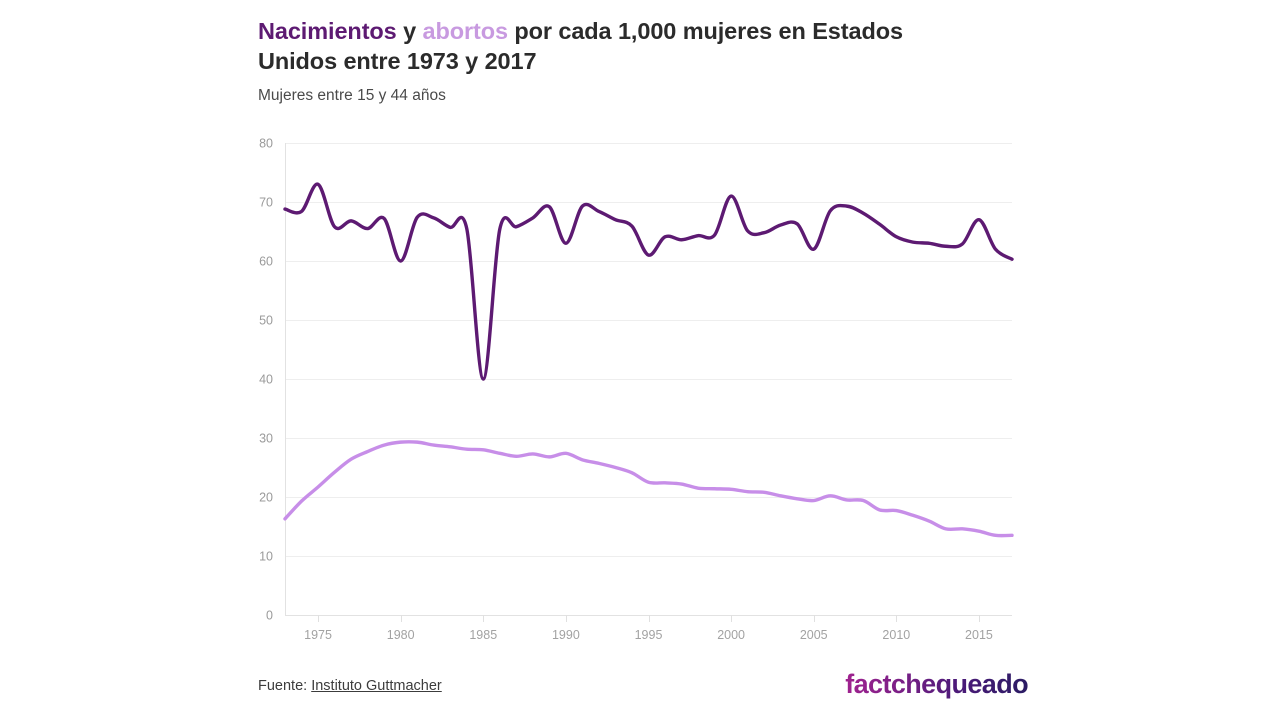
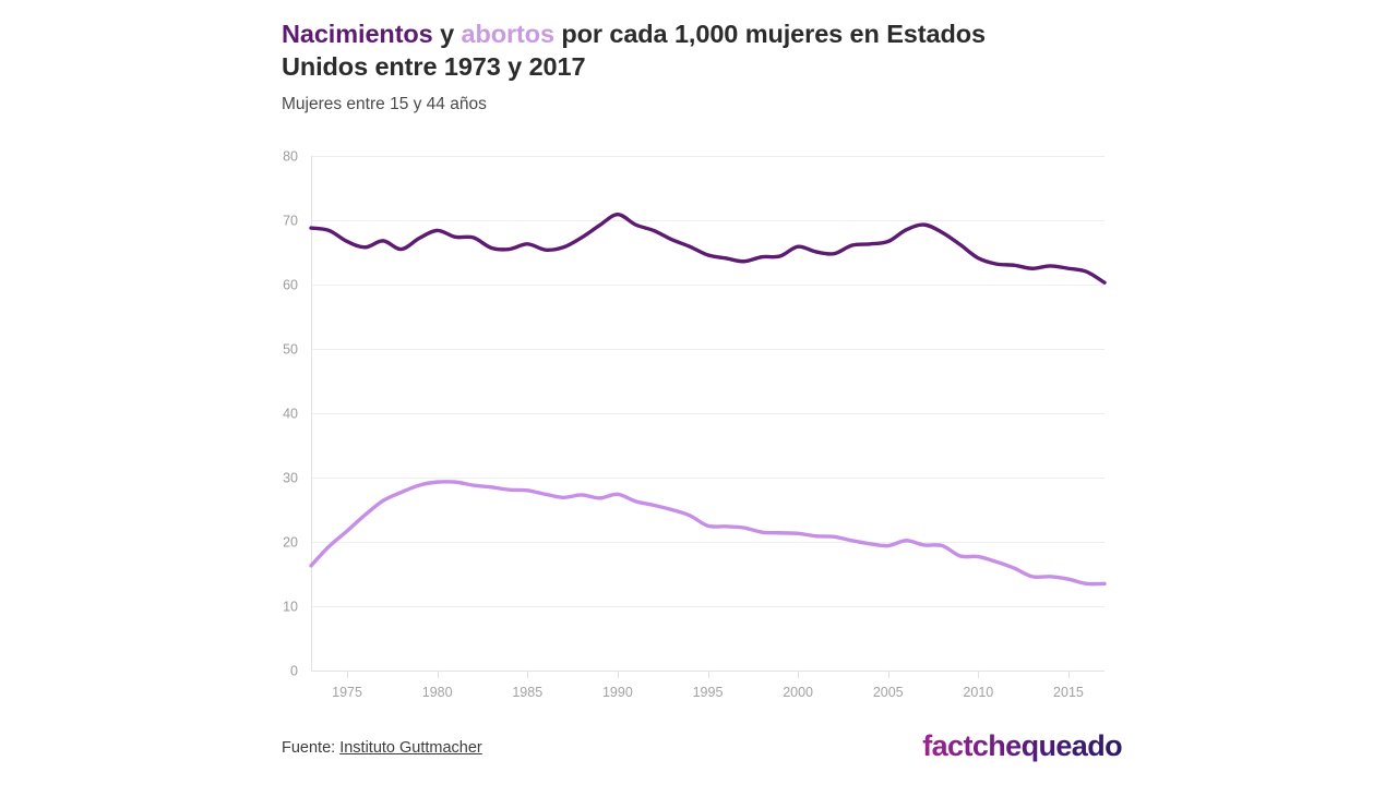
Nacimientos/1975: 73 -> 67
Nacimientos/1980: 60 -> 68
Nacimientos/1985: 40 -> 66
Nacimientos/1990: 63 -> 71
Nacimientos/1995: 61 -> 65
Nacimientos/2000: 71 -> 66
Nacimientos/2005: 62 -> 67
Nacimientos/2015: 67 -> 62
